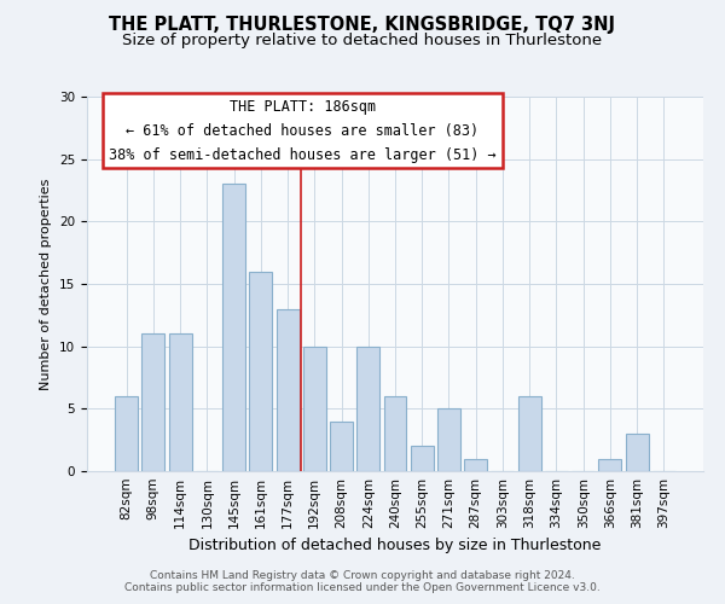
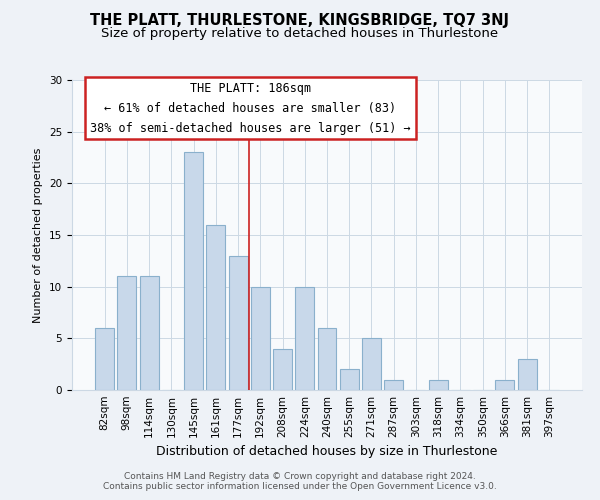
318sqm: 6 -> 1
